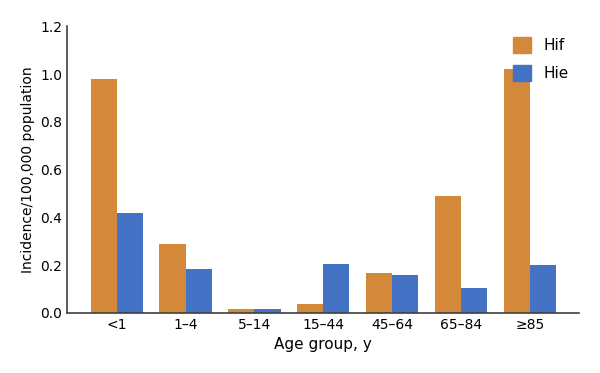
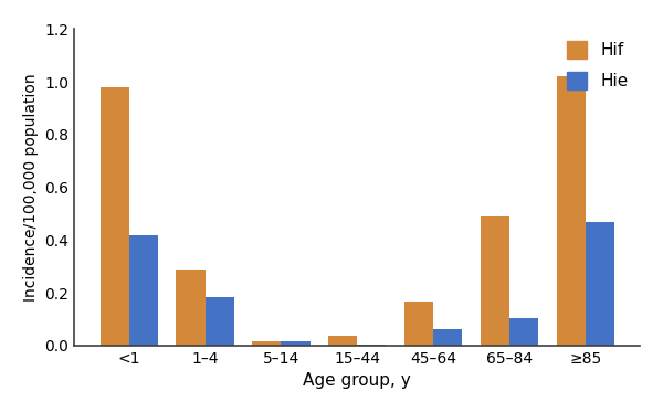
Hie/15–44: 0.205 -> 0.005
Hie/45–64: 0.160 -> 0.060
Hie/≥85: 0.200 -> 0.470
